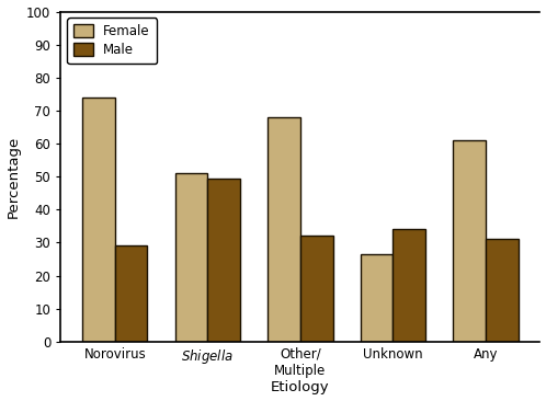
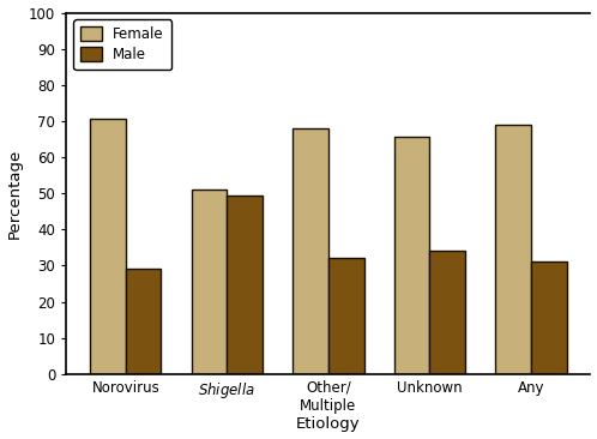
Female/Norovirus: 74.0 -> 70.5
Female/Unknown: 26.5 -> 65.5
Female/Any: 61.0 -> 69.0
